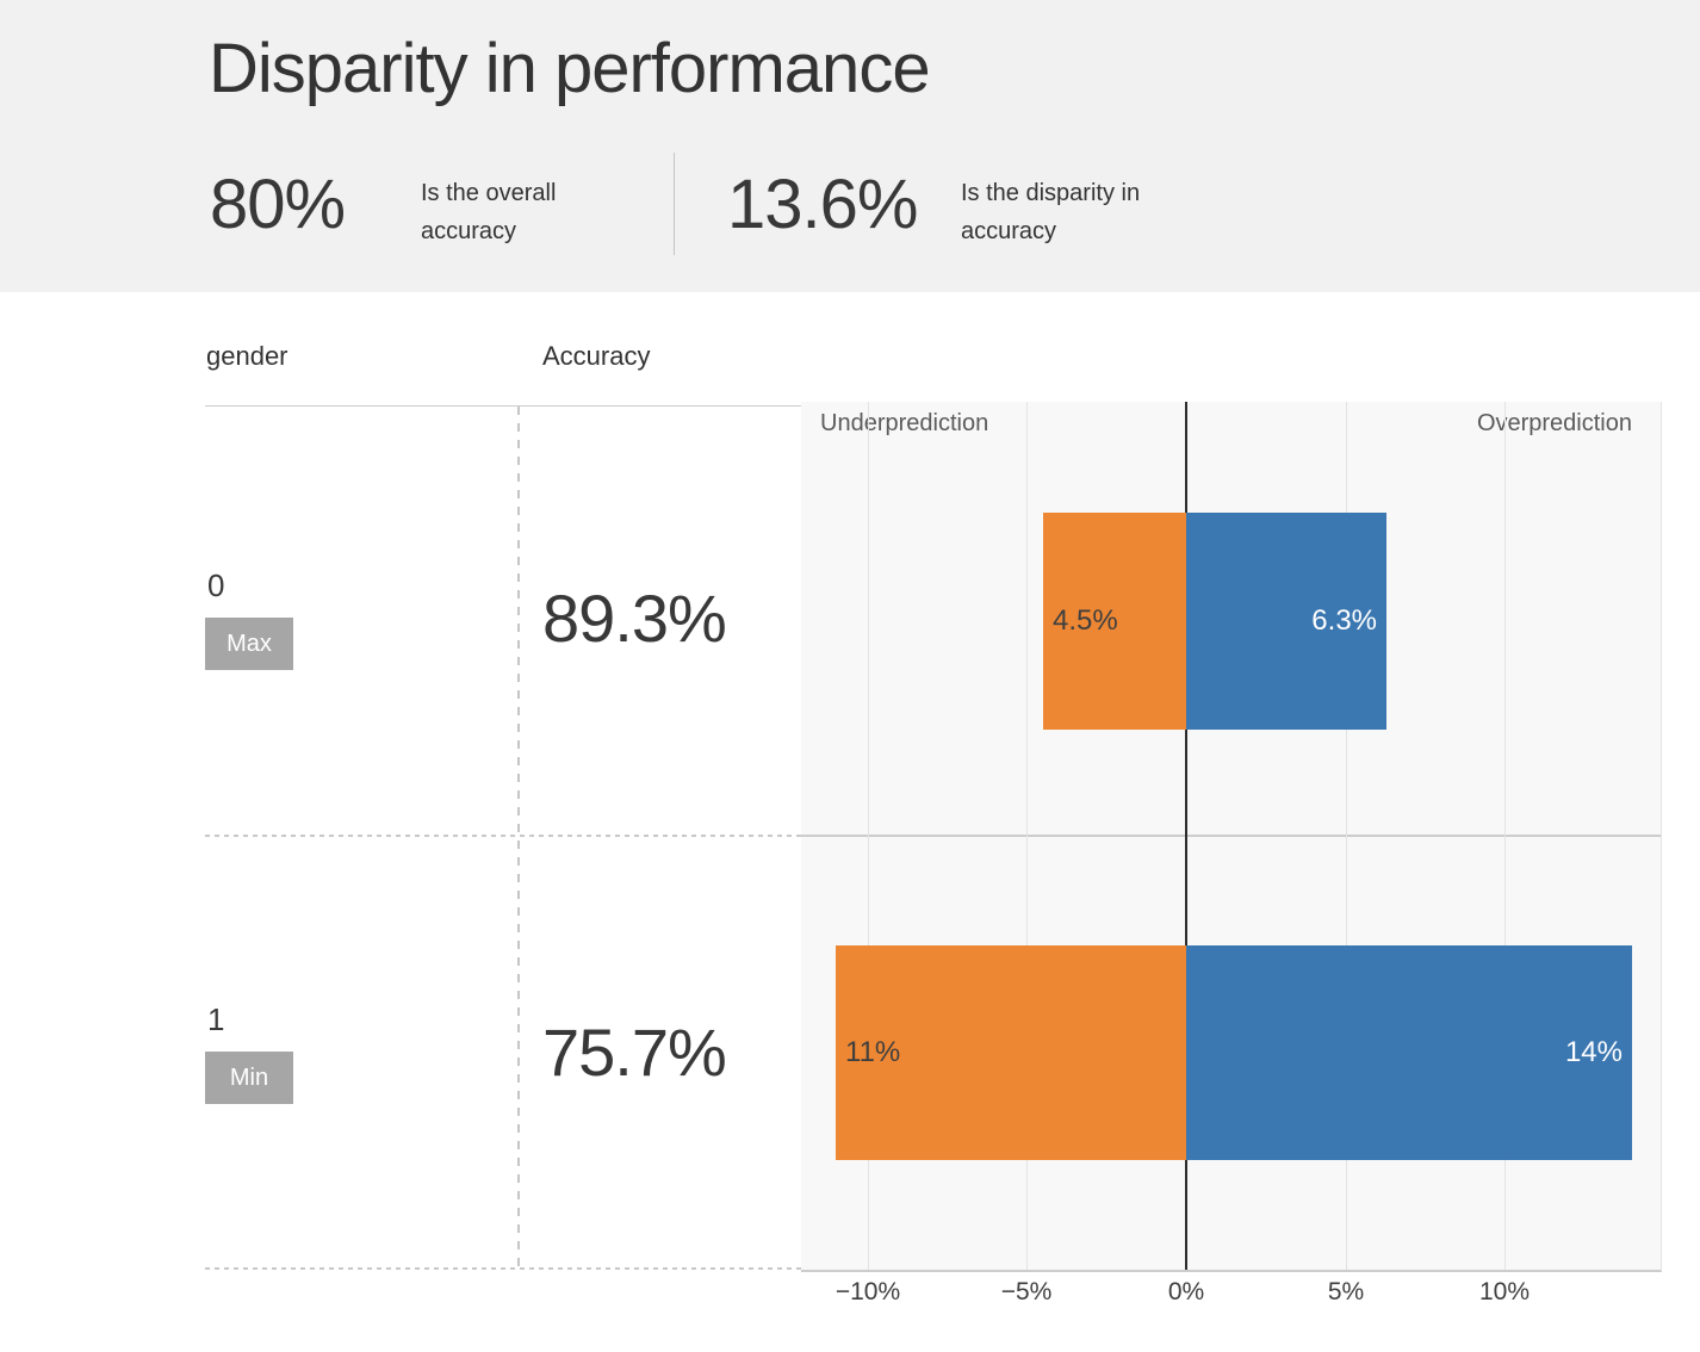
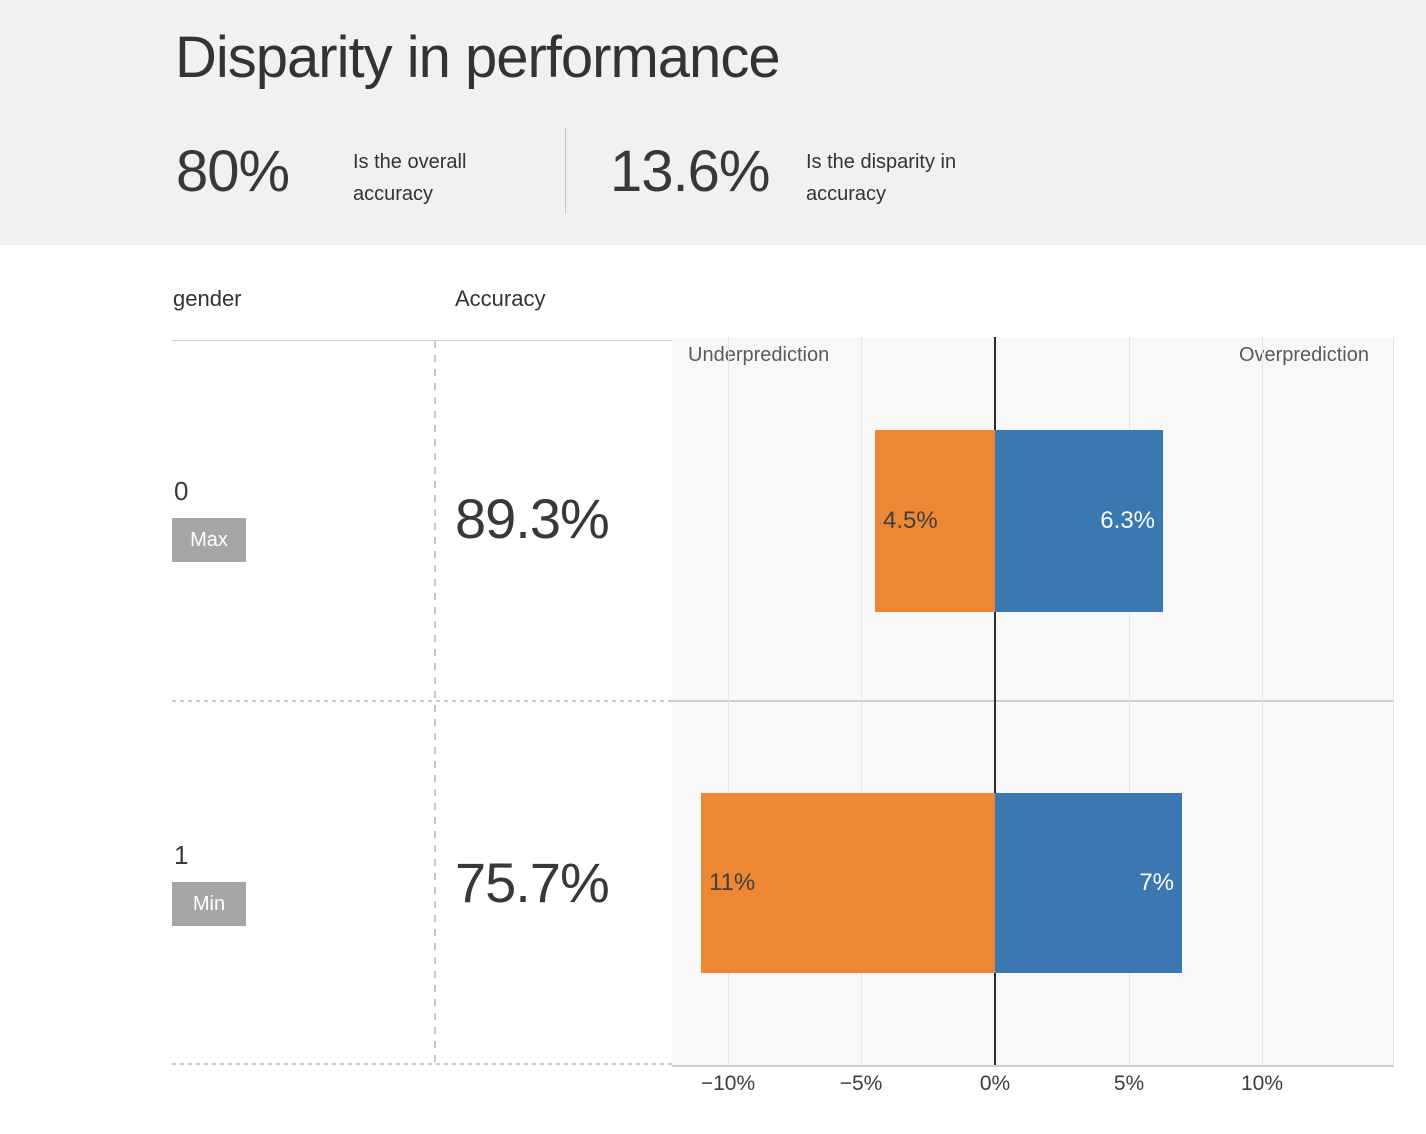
Overprediction/1: 14% -> 7%
